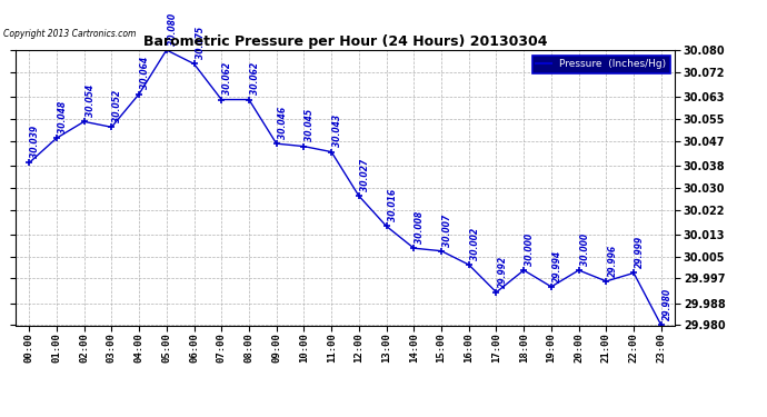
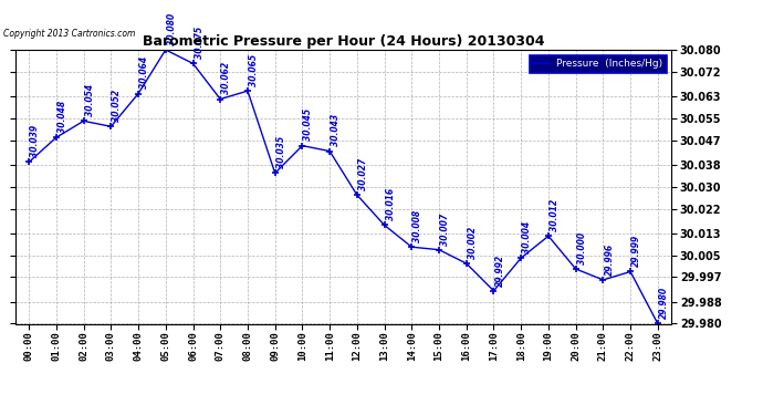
08:00: 30.062 -> 30.065
09:00: 30.046 -> 30.035
18:00: 30.000 -> 30.004
19:00: 29.994 -> 30.012
